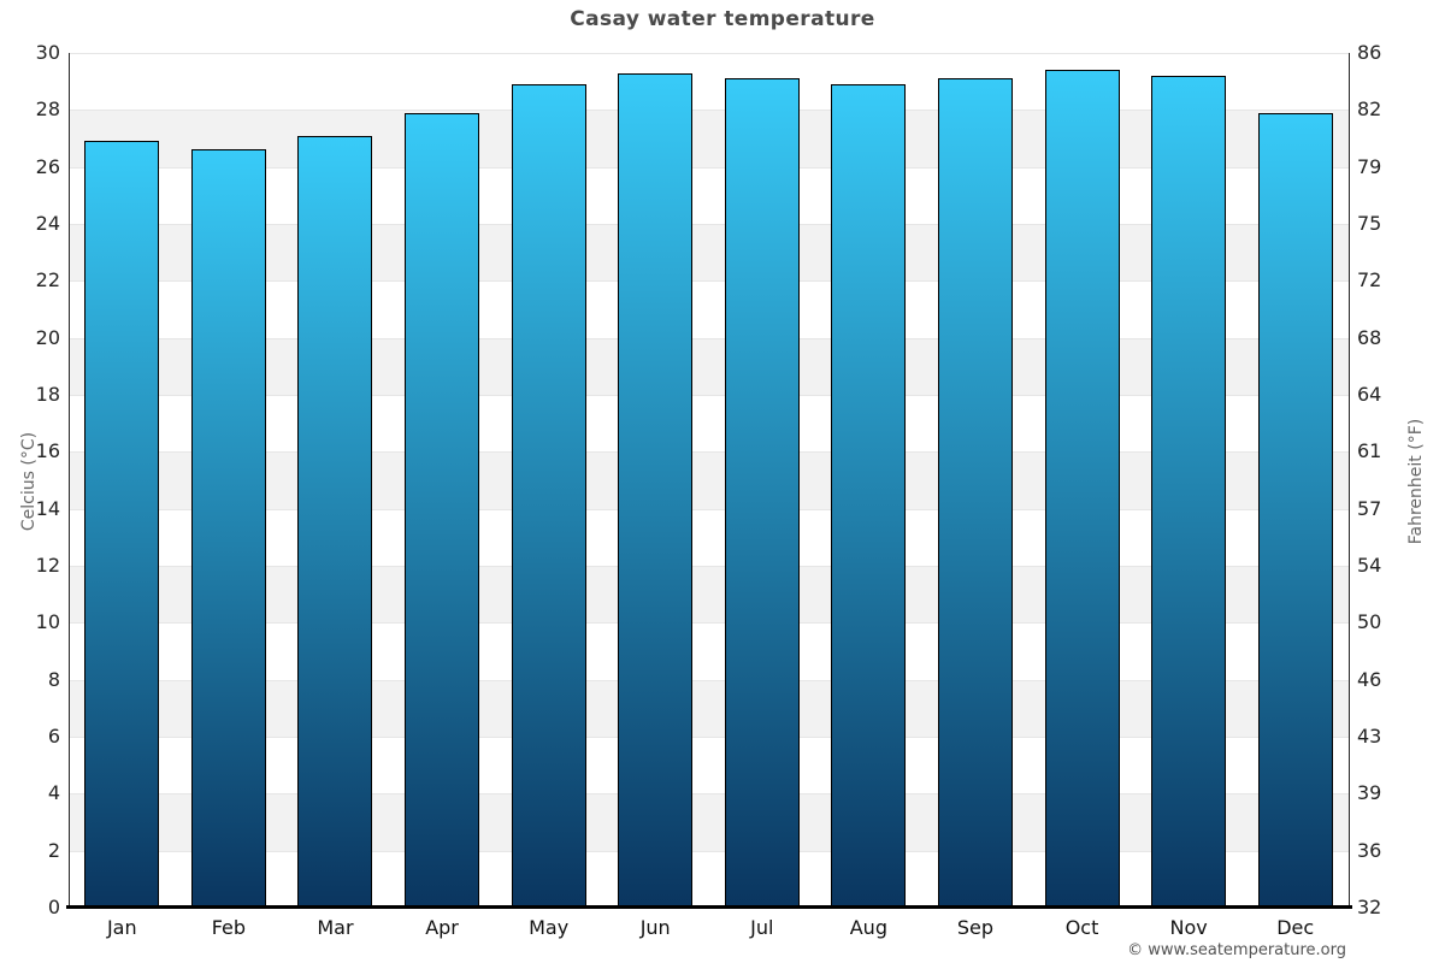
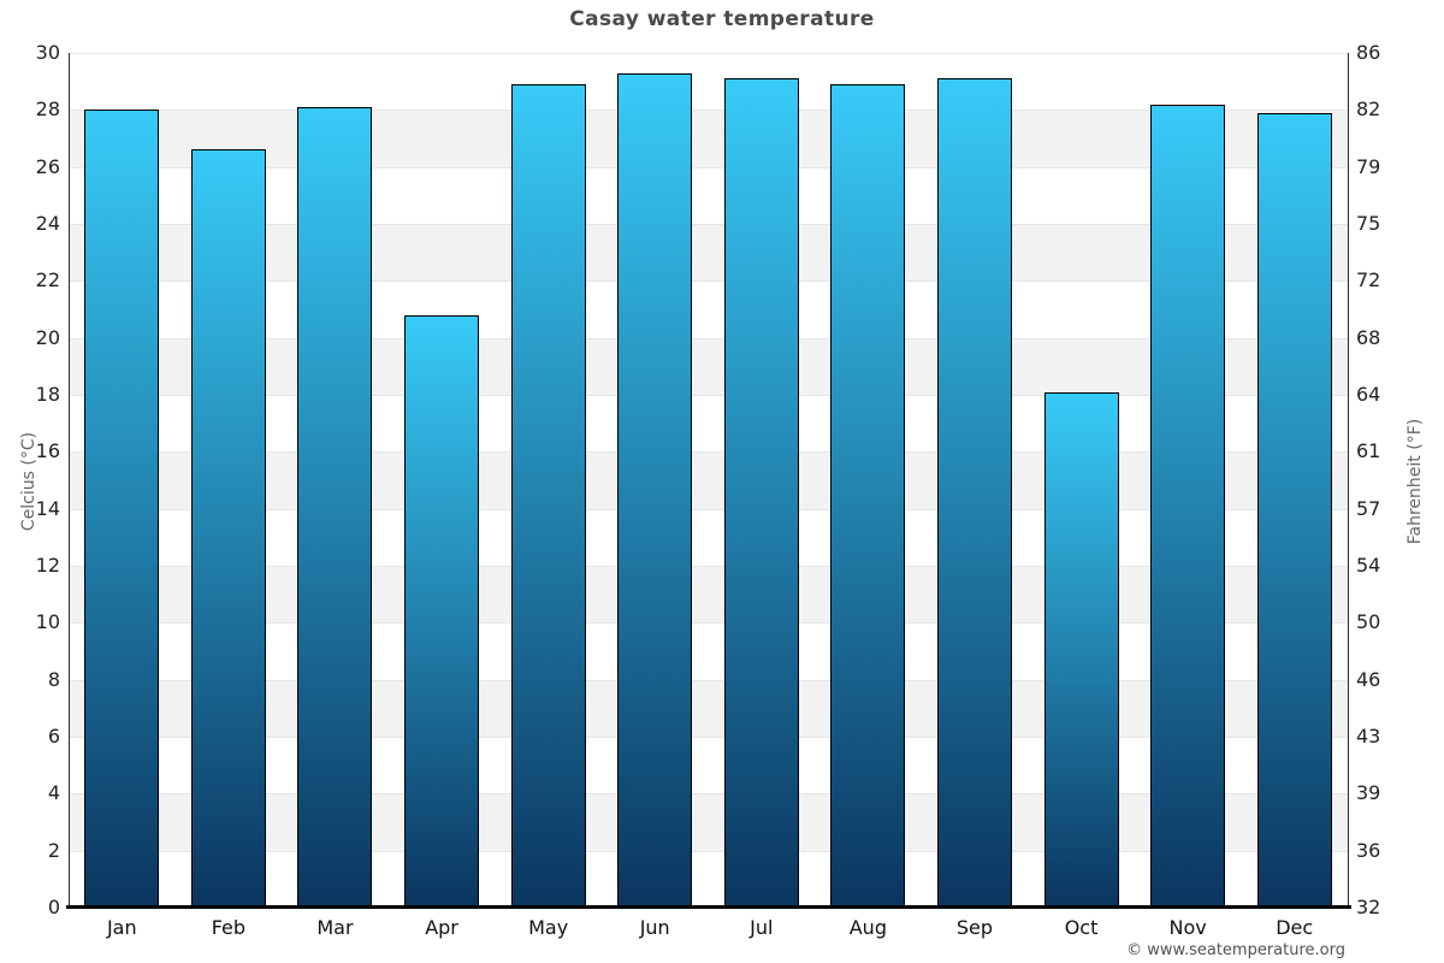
Jan: 26.9 -> 28.0
Mar: 27.1 -> 28.1
Apr: 27.9 -> 20.8
Oct: 29.4 -> 18.1
Nov: 29.2 -> 28.2
